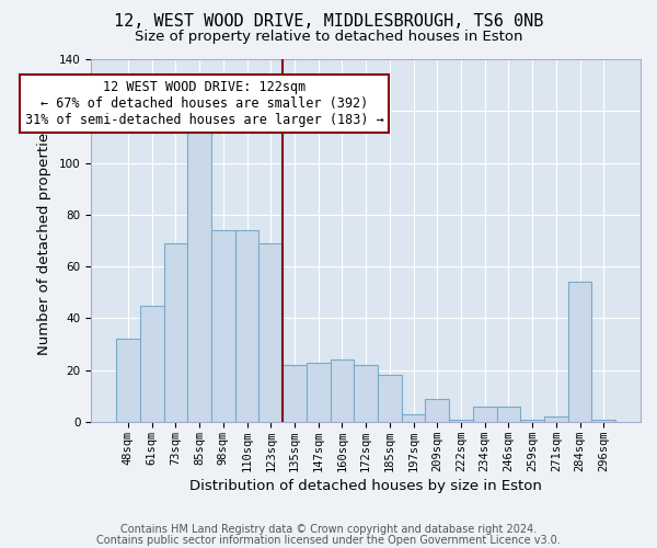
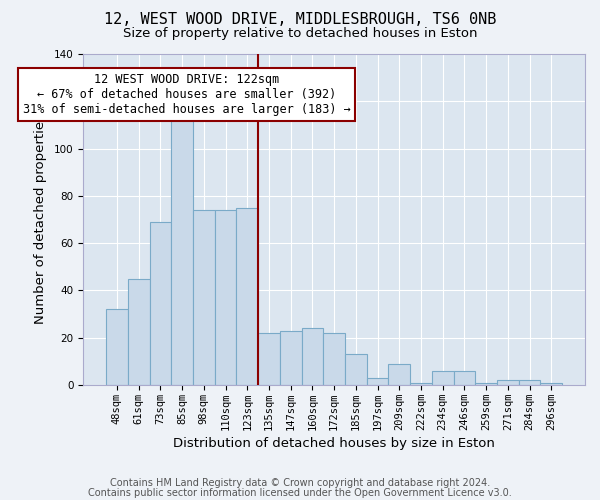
123sqm: 69 -> 75
185sqm: 18 -> 13
284sqm: 54 -> 2
